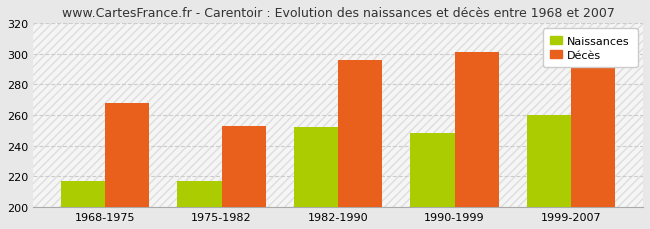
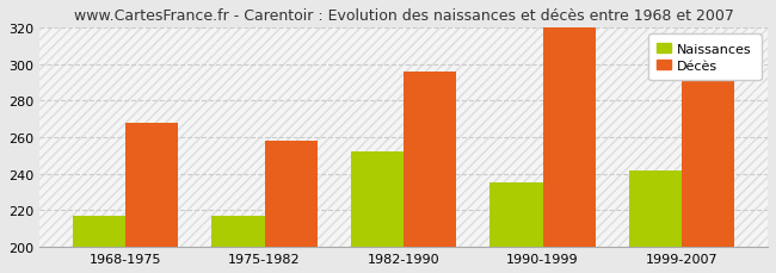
Décès/1975-1982: 253 -> 258
Naissances/1990-1999: 248 -> 235
Décès/1990-1999: 301 -> 320
Naissances/1999-2007: 260 -> 242
